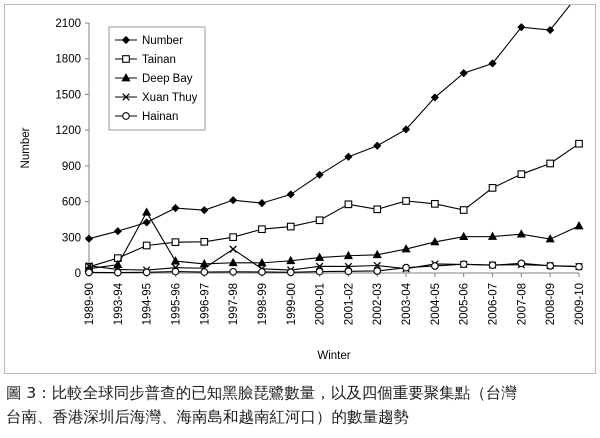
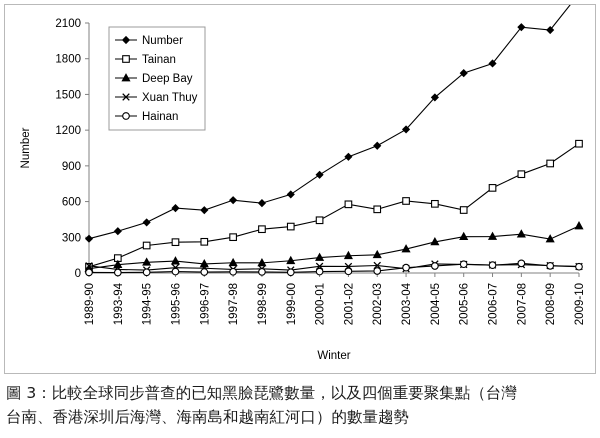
Deep Bay/1994-95: 510 -> 90
Xuan Thuy/1997-98: 200 -> 30
